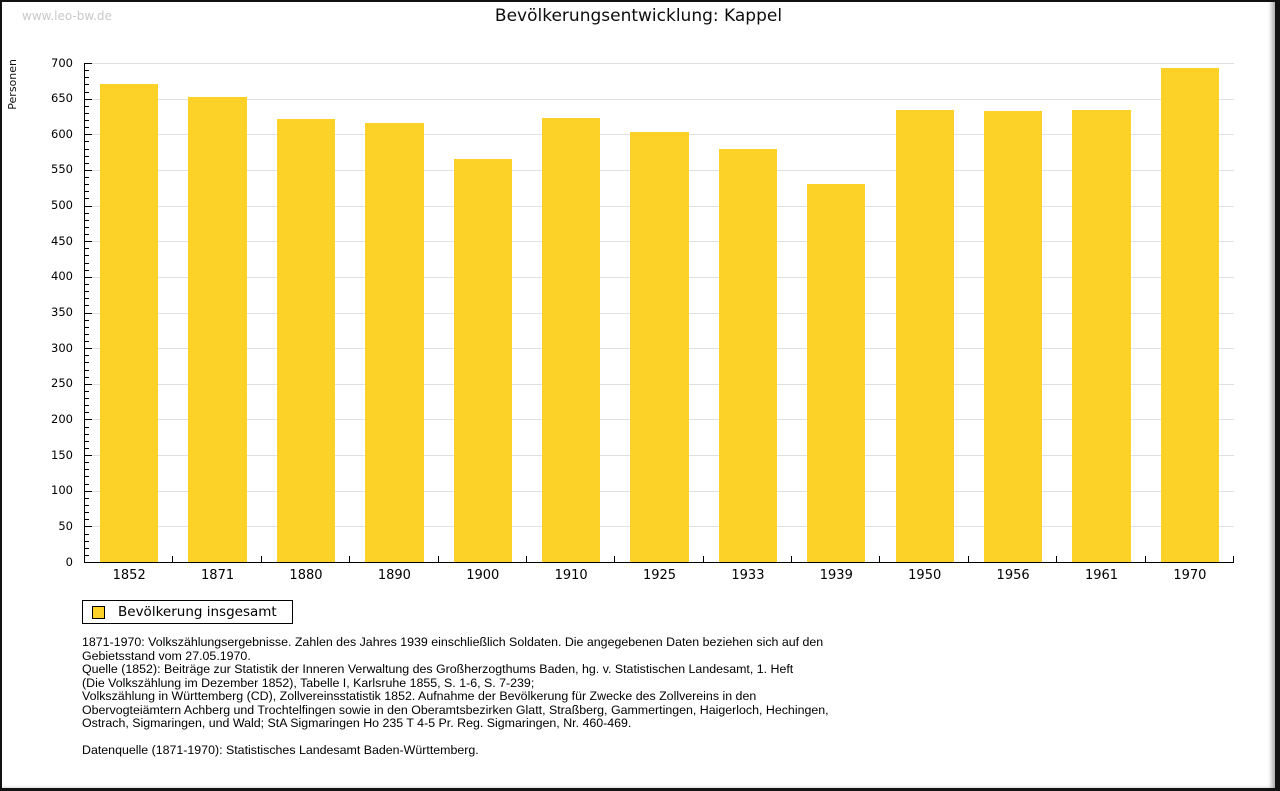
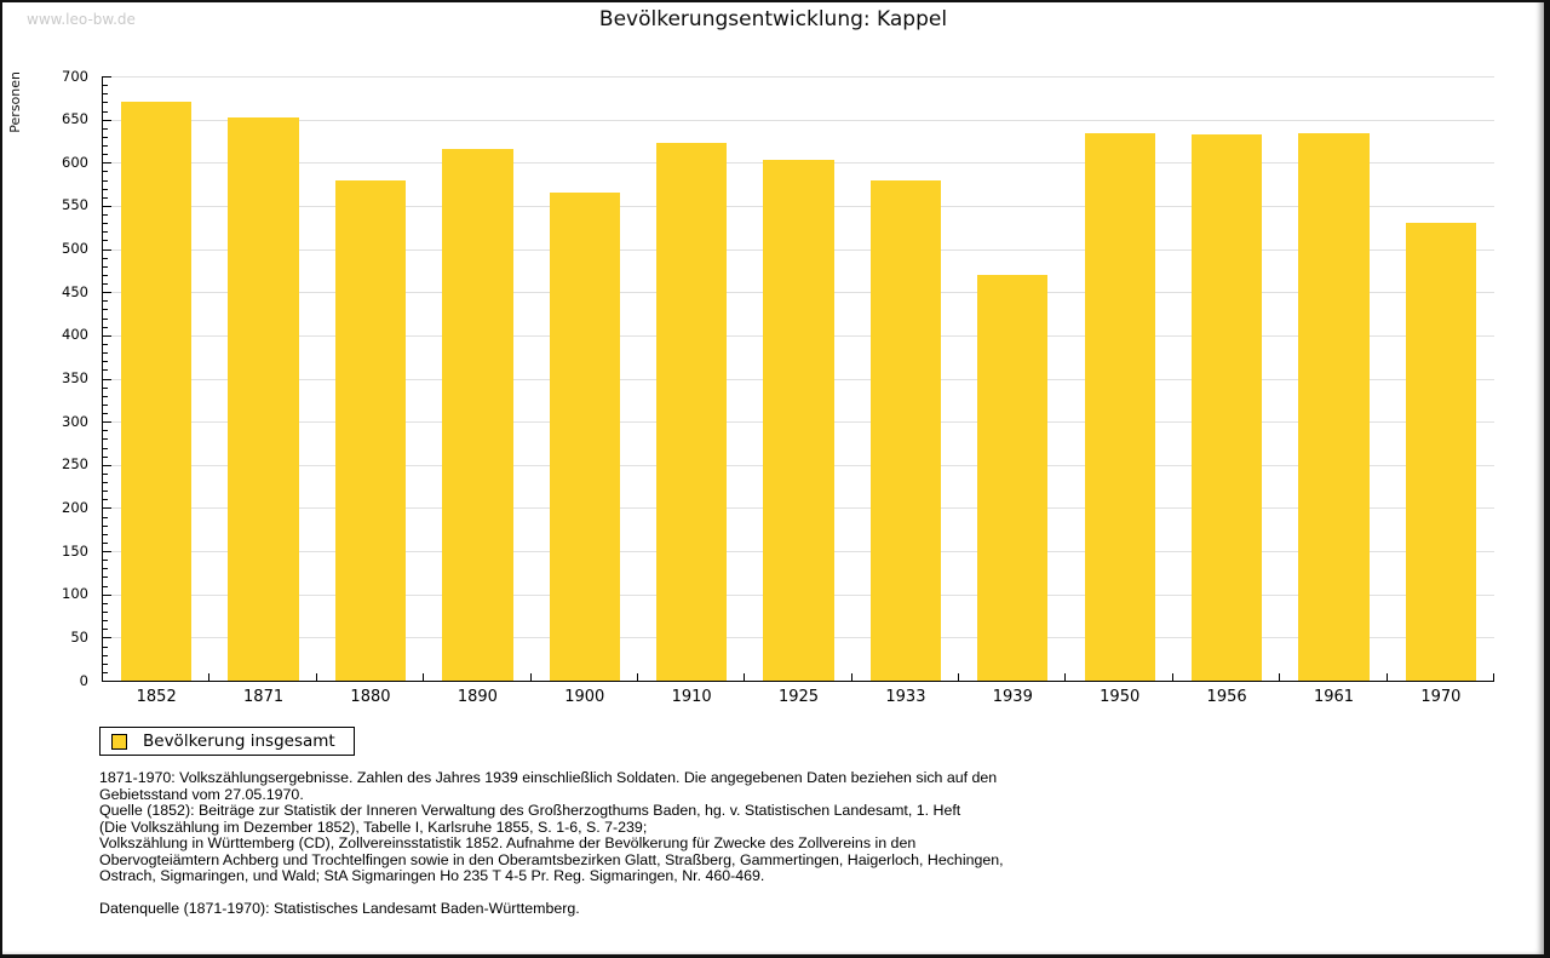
1880: 620 -> 580
1939: 530 -> 470
1970: 690 -> 530
